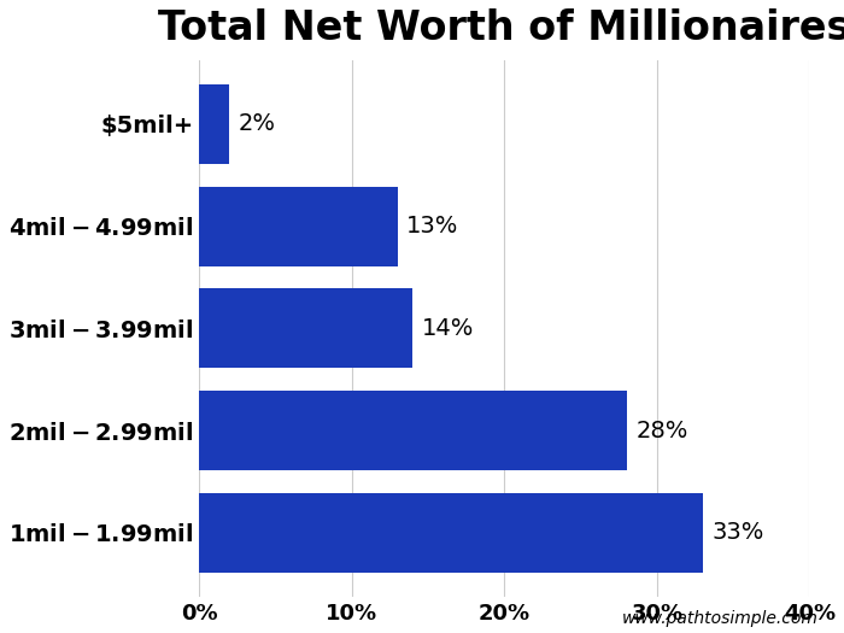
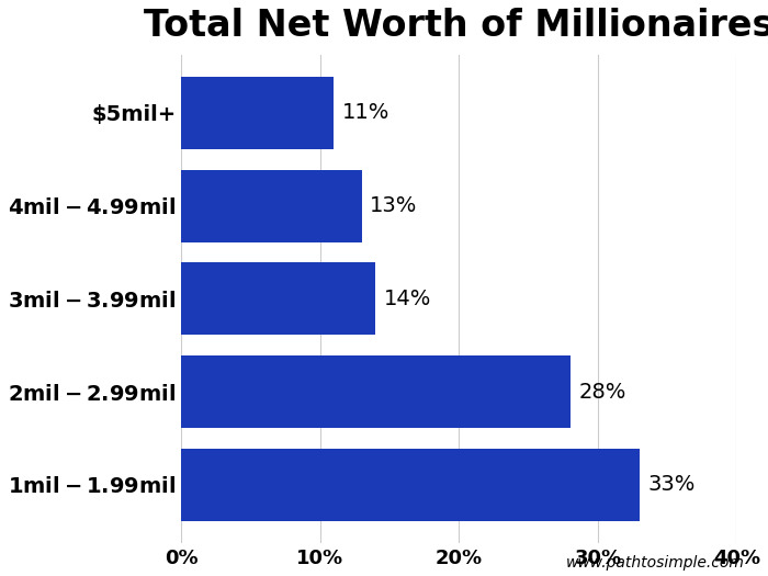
$5mil+: 2% -> 11%
